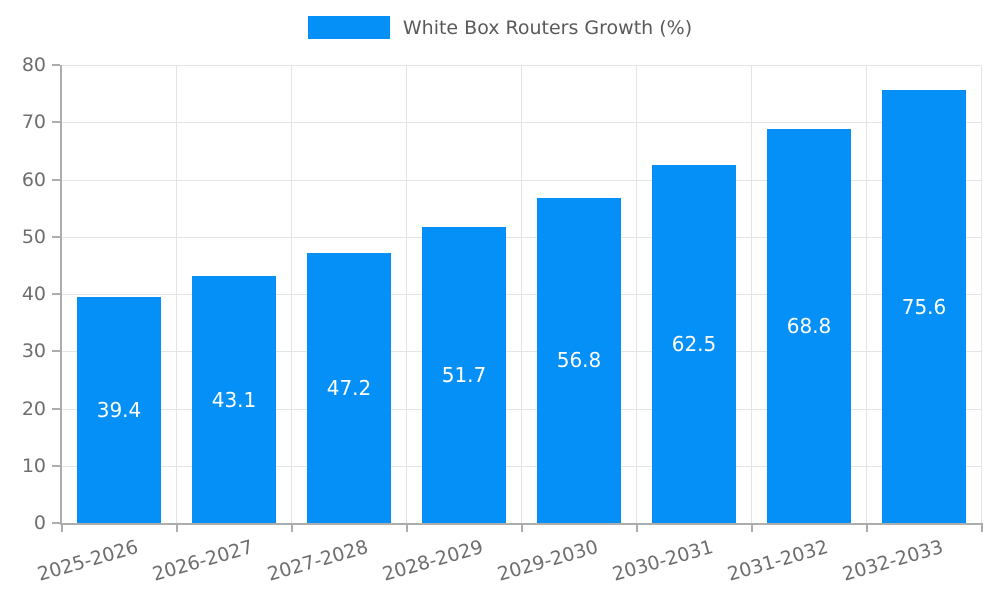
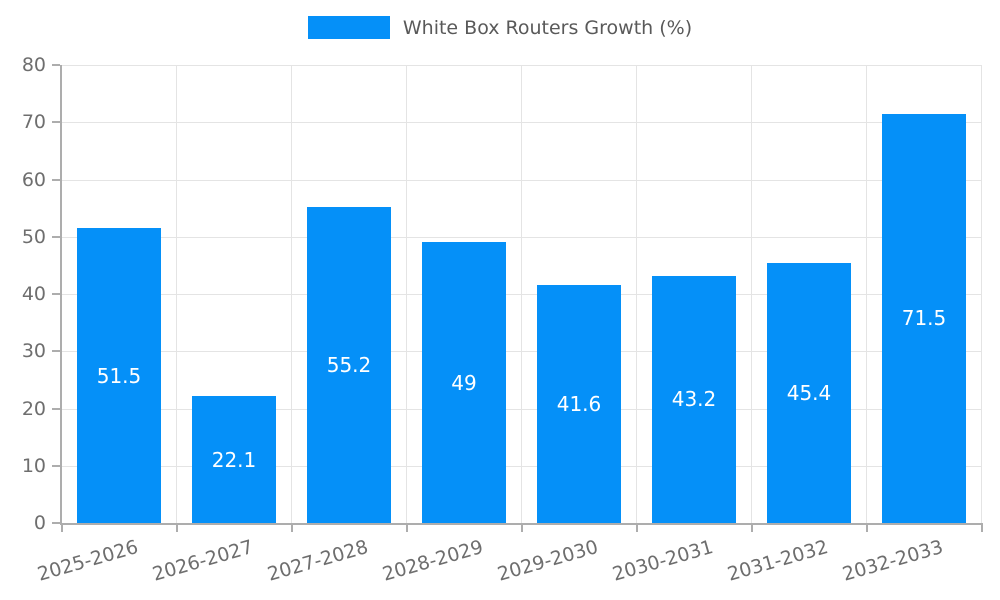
2025-2026: 39.4 -> 51.5
2026-2027: 43.1 -> 22.1
2027-2028: 47.2 -> 55.2
2028-2029: 51.7 -> 49
2029-2030: 56.8 -> 41.6
2030-2031: 62.5 -> 43.2
2031-2032: 68.8 -> 45.4
2032-2033: 75.6 -> 71.5
